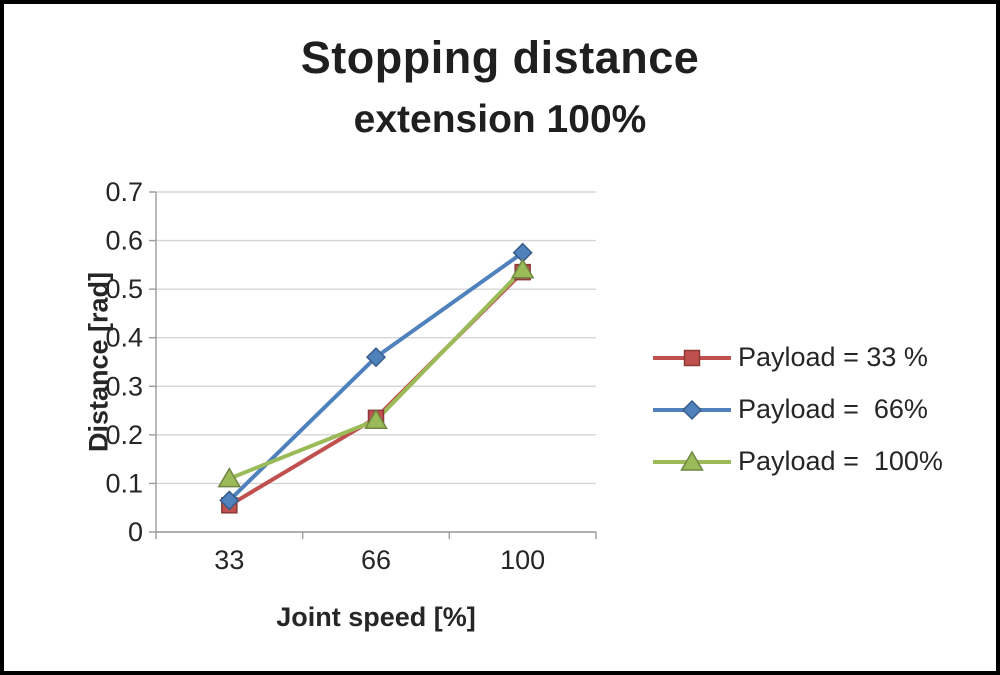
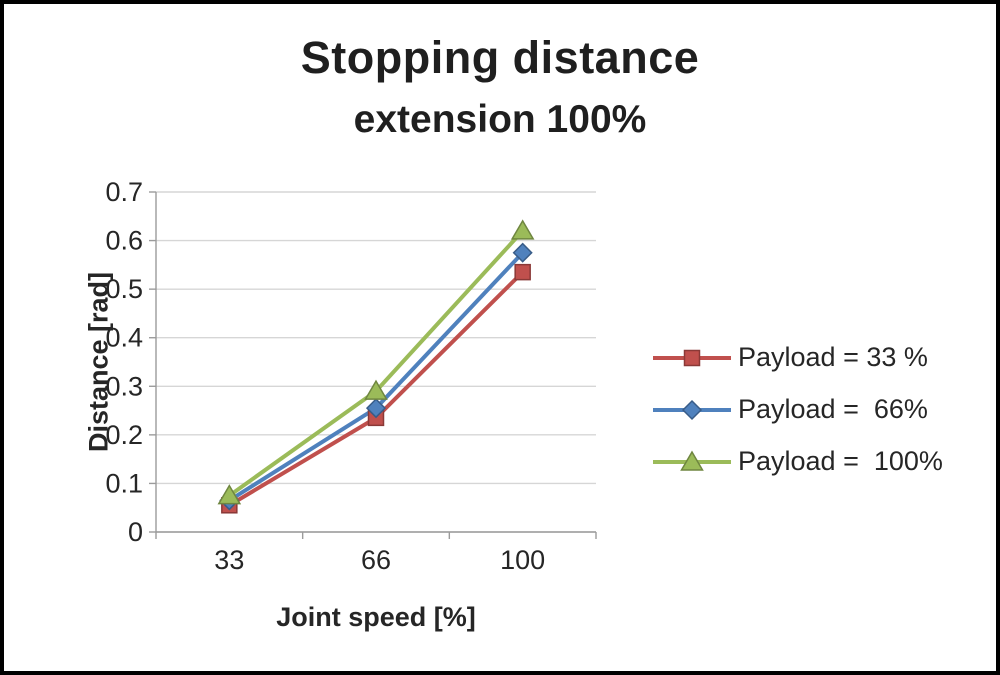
Payload = 100%/33: 0.11 -> 0.07
Payload = 66%/66: 0.36 -> 0.26
Payload = 100%/66: 0.23 -> 0.29
Payload = 100%/100: 0.54 -> 0.62
